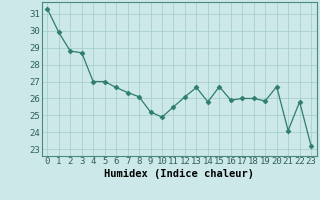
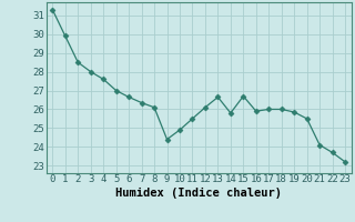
2: 28.8 -> 28.5
3: 28.7 -> 28.0
4: 27.0 -> 27.6
9: 25.2 -> 24.4
20: 26.7 -> 25.5
22: 25.8 -> 23.7
